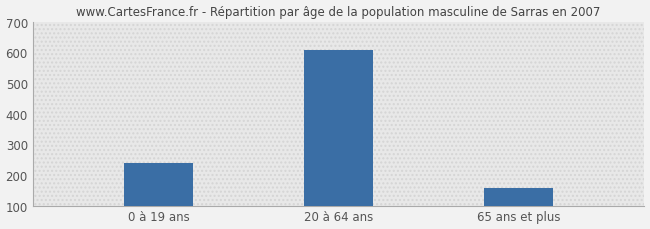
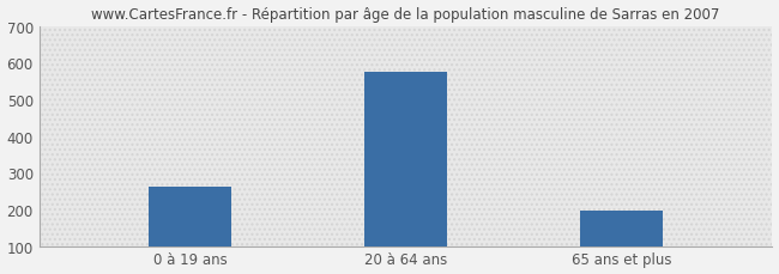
0 à 19 ans: 240 -> 260
20 à 64 ans: 607 -> 575
65 ans et plus: 157 -> 195
